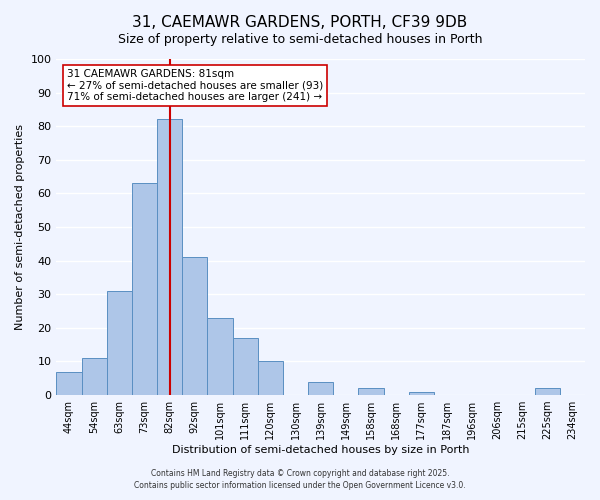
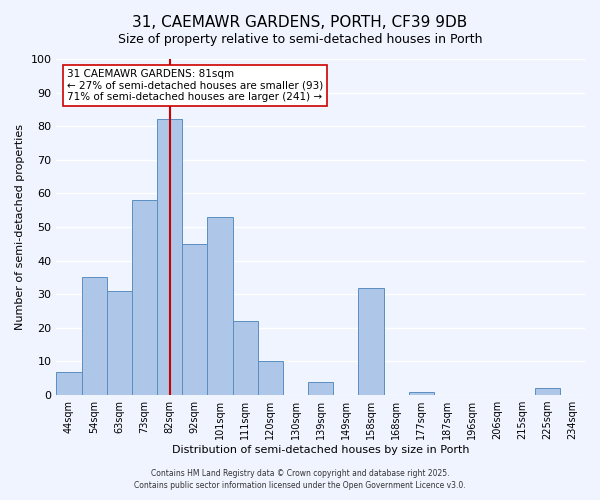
54sqm: 11 -> 35
73sqm: 63 -> 58
92sqm: 41 -> 45
101sqm: 23 -> 53
111sqm: 17 -> 22
158sqm: 2 -> 32
